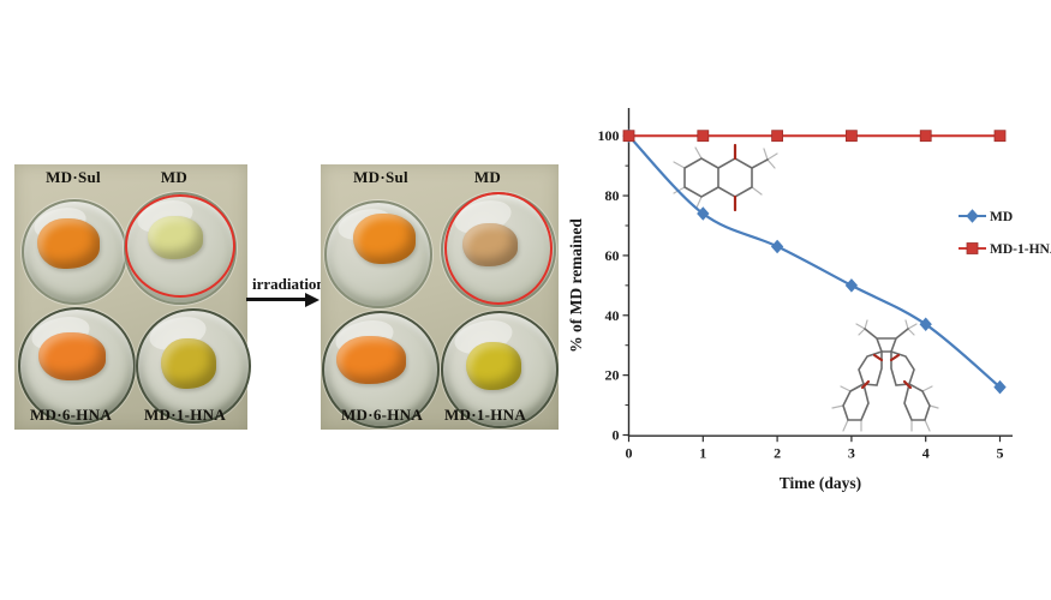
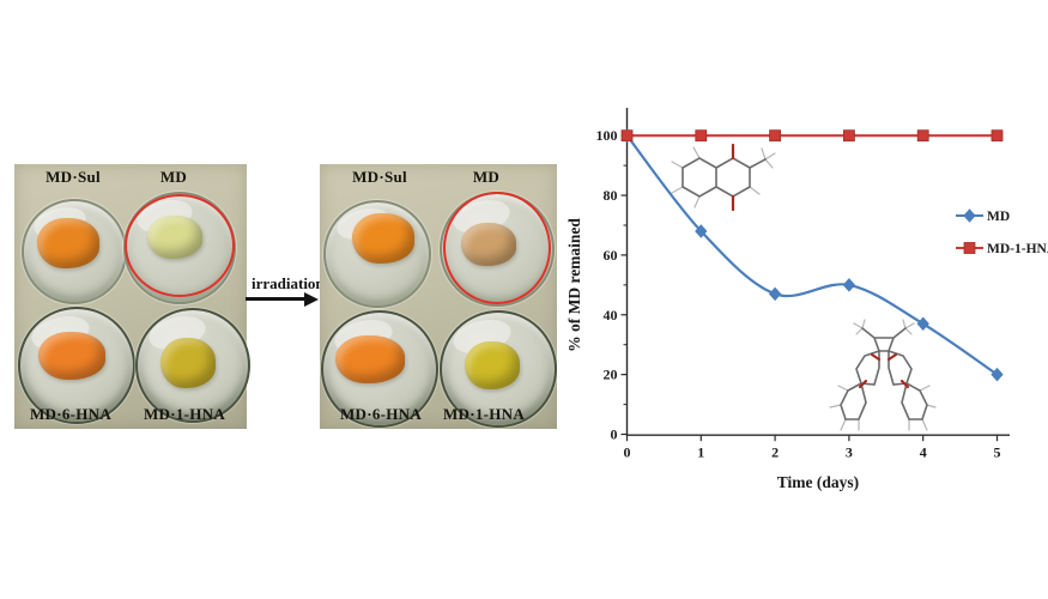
MD/1: 74 -> 68
MD/2: 63 -> 47
MD/5: 16 -> 20
